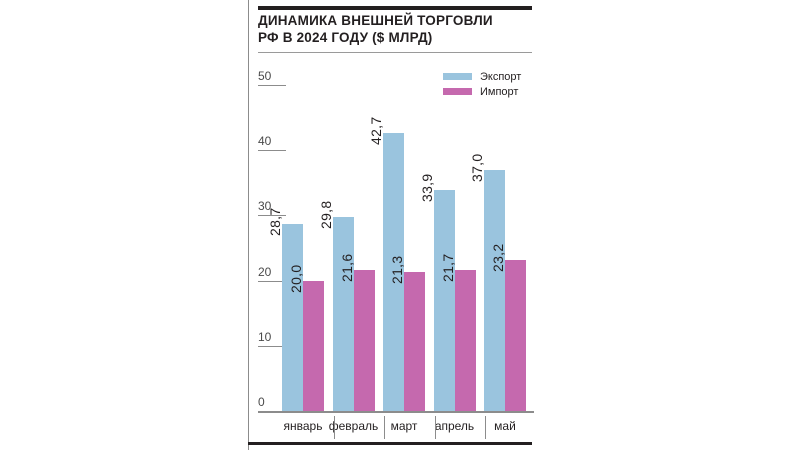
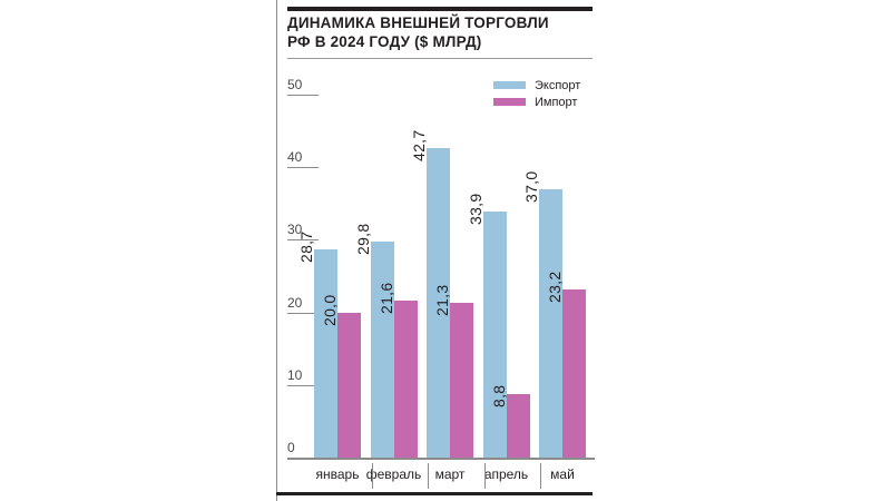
Импорт/апрель: 21,7 -> 8,8
